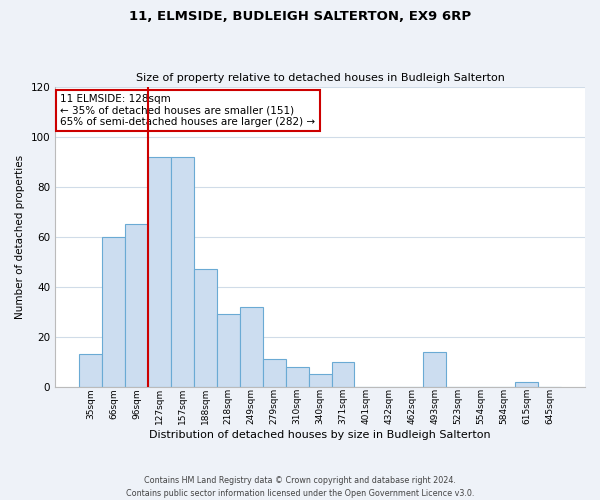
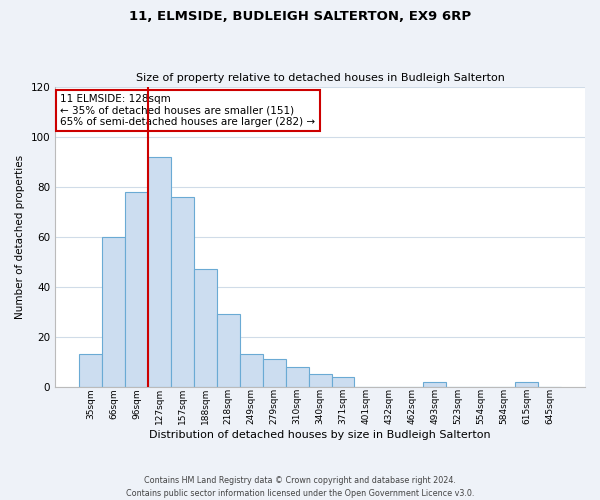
96sqm: 65 -> 78
157sqm: 92 -> 76
249sqm: 32 -> 13
371sqm: 10 -> 4
493sqm: 14 -> 2
